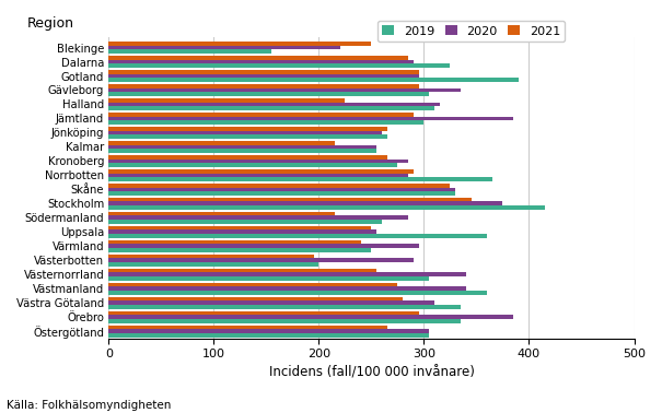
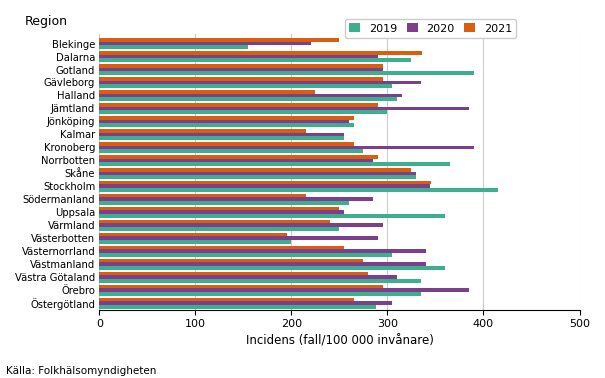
2021/Dalarna: 285 -> 336
2020/Kronoberg: 285 -> 390
2020/Stockholm: 375 -> 344
2019/Östergötland: 305 -> 288
